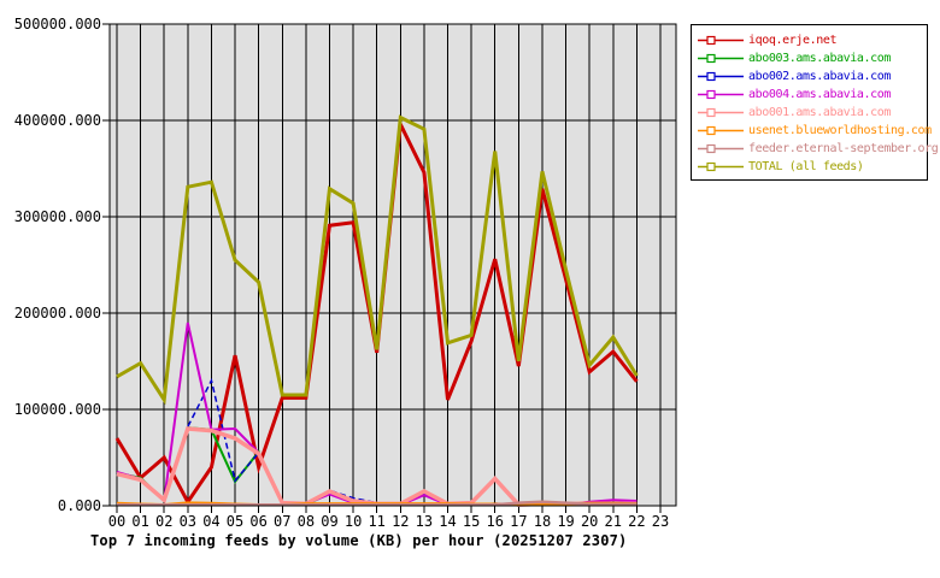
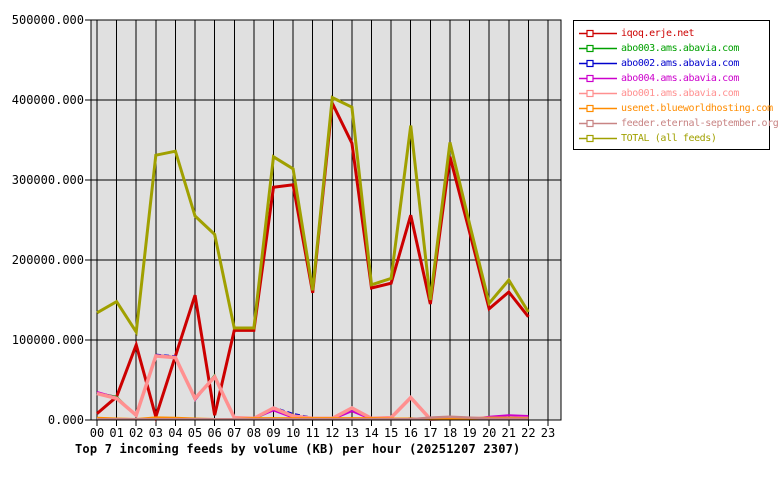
iqoq.erje.net/00: 70000 -> 10000
iqoq.erje.net/02: 50000 -> 90000
abo004.ams.abavia.com/03: 190000 -> 80000
iqoq.erje.net/04: 40000 -> 80000
abo002.ams.abavia.com/04: 130000 -> 80000
abo004.ams.abavia.com/05: 80000 -> 20000
abo001.ams.abavia.com/05: 70000 -> 30000
iqoq.erje.net/06: 40000 -> 10000
iqoq.erje.net/14: 110000 -> 160000
